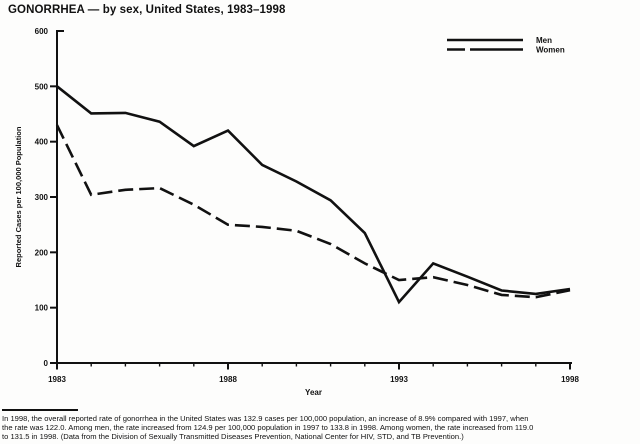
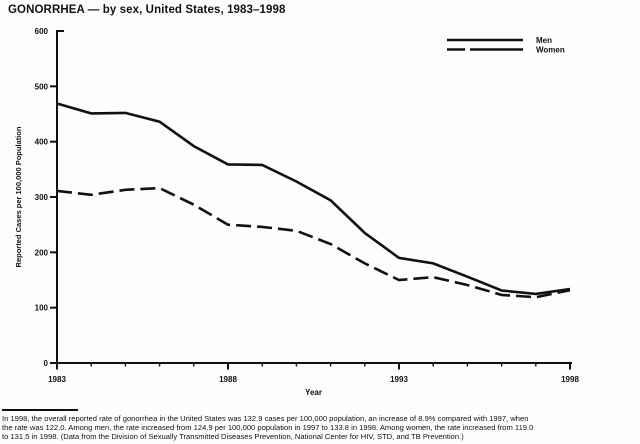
Men/1983: 500 -> 470
Women/1983: 430 -> 310
Men/1988: 420 -> 360
Men/1993: 110 -> 190
